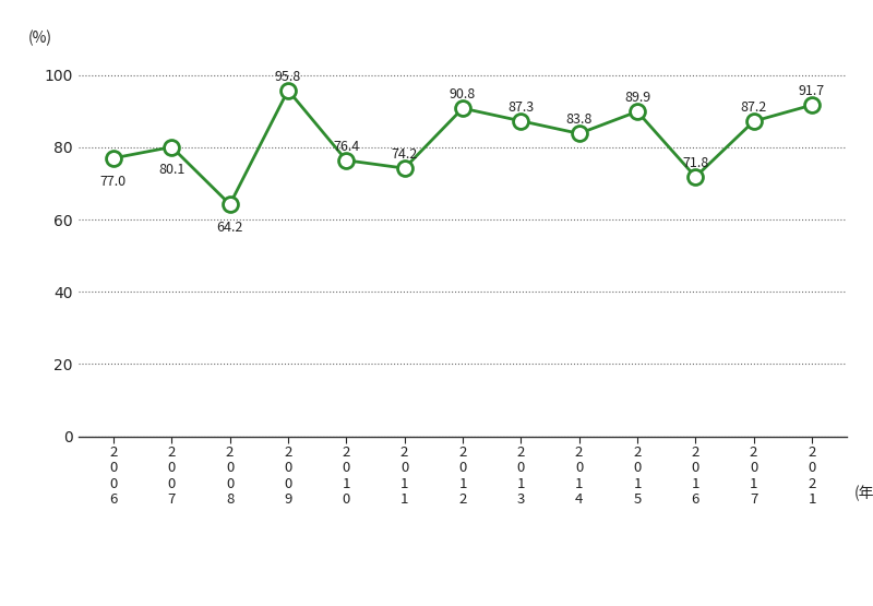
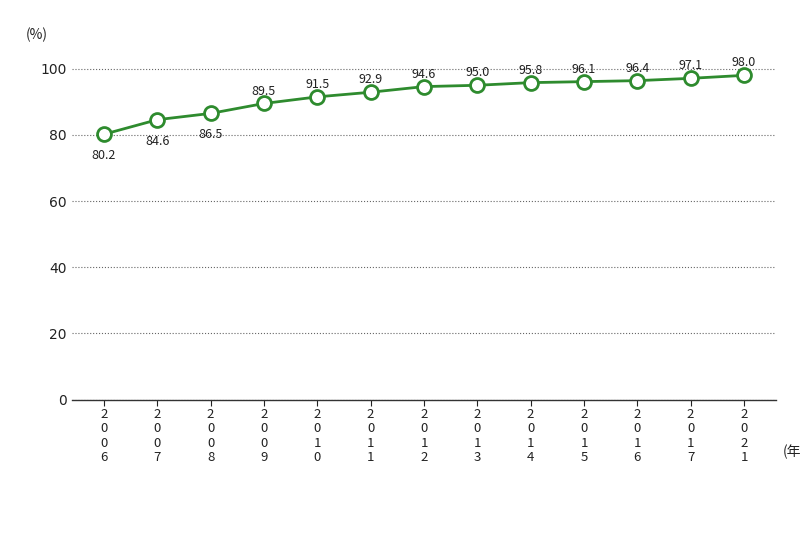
2 0 0 6: 77.0 -> 80.2
2 0 0 7: 80.1 -> 84.6
2 0 0 8: 64.2 -> 86.5
2 0 0 9: 95.8 -> 89.5
2 0 1 0: 76.4 -> 91.5
2 0 1 1: 74.2 -> 92.9
2 0 1 2: 90.8 -> 94.6
2 0 1 3: 87.3 -> 95.0
2 0 1 4: 83.8 -> 95.8
2 0 1 5: 89.9 -> 96.1
2 0 1 6: 71.8 -> 96.4
2 0 1 7: 87.2 -> 97.1
2 0 2 1: 91.7 -> 98.0
